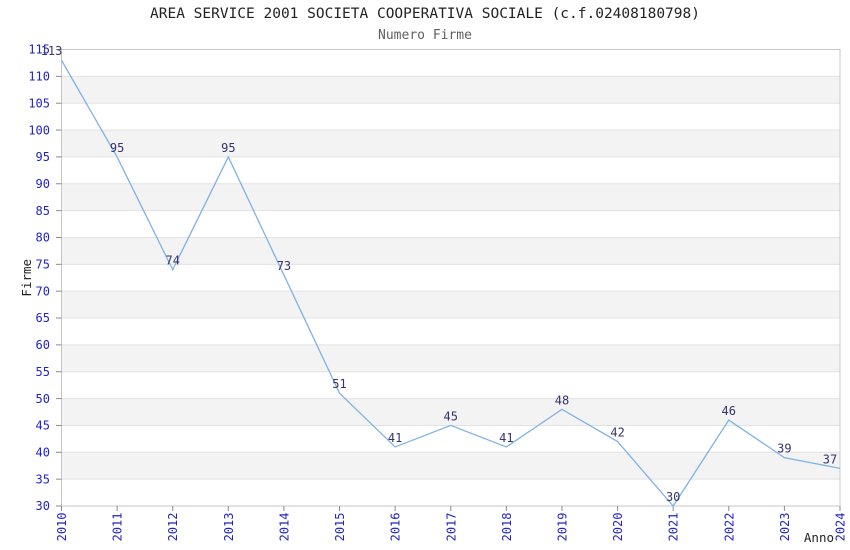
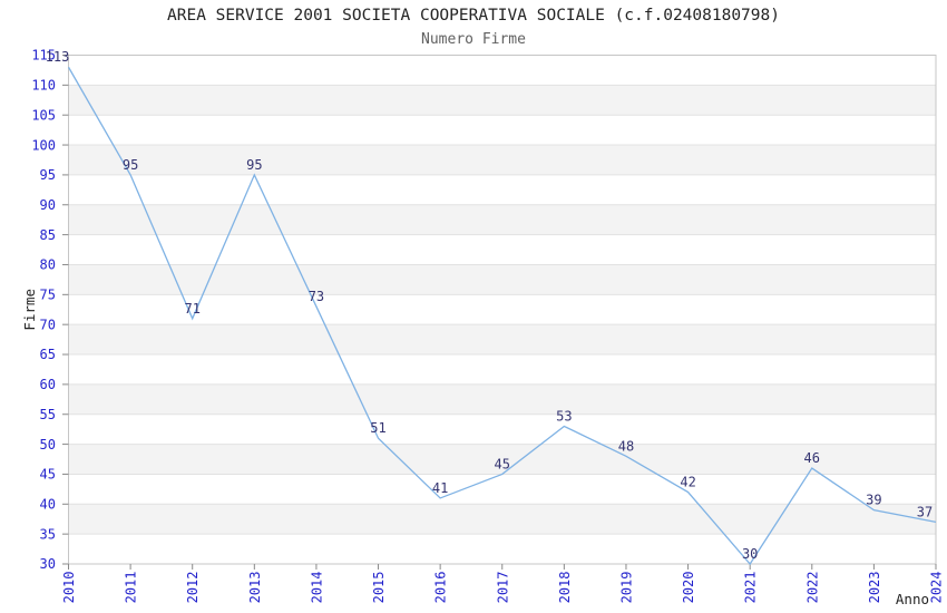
2012: 74 -> 71
2018: 41 -> 53
